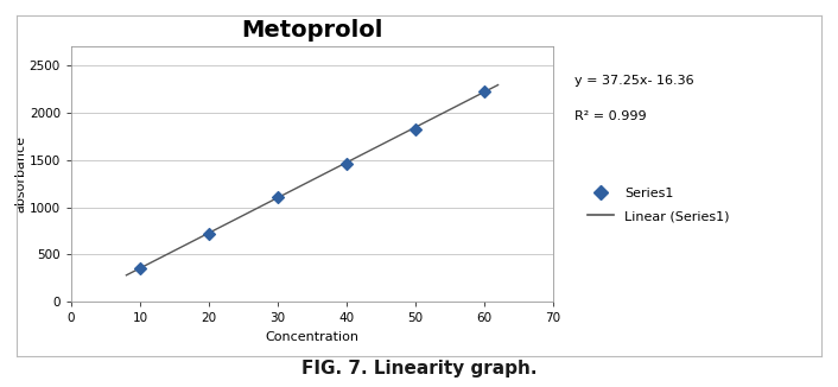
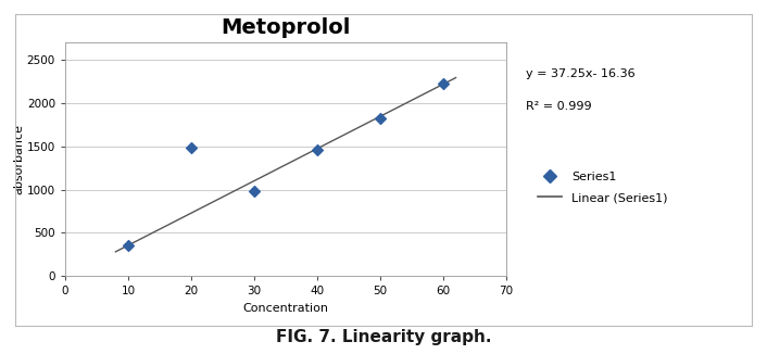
Series1/20: 720 -> 1480
Series1/30: 1110 -> 980
